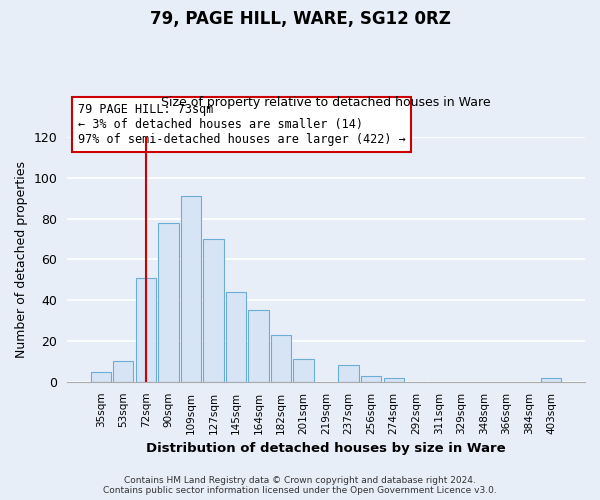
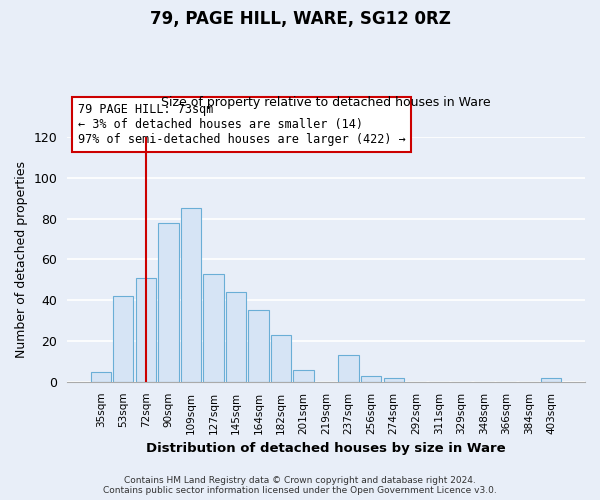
53sqm: 10 -> 42
109sqm: 91 -> 85
127sqm: 70 -> 53
201sqm: 11 -> 6
237sqm: 8 -> 13
